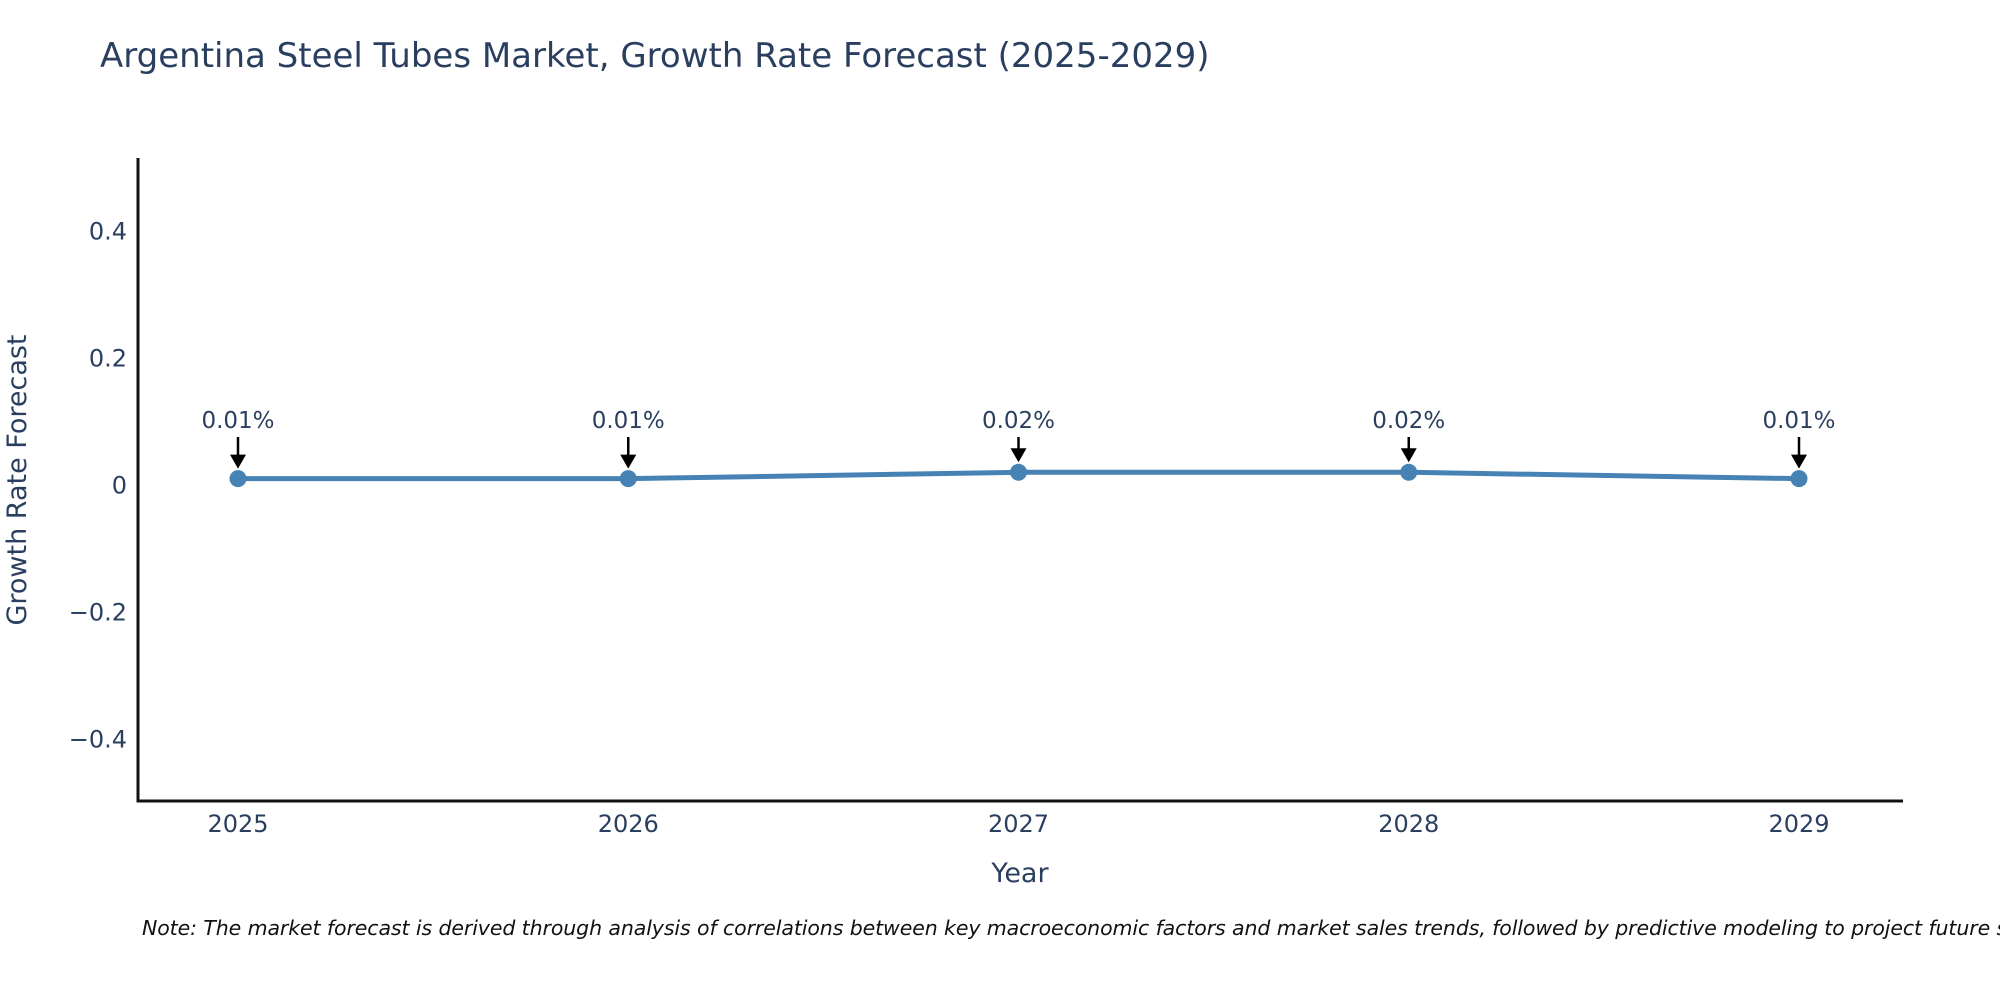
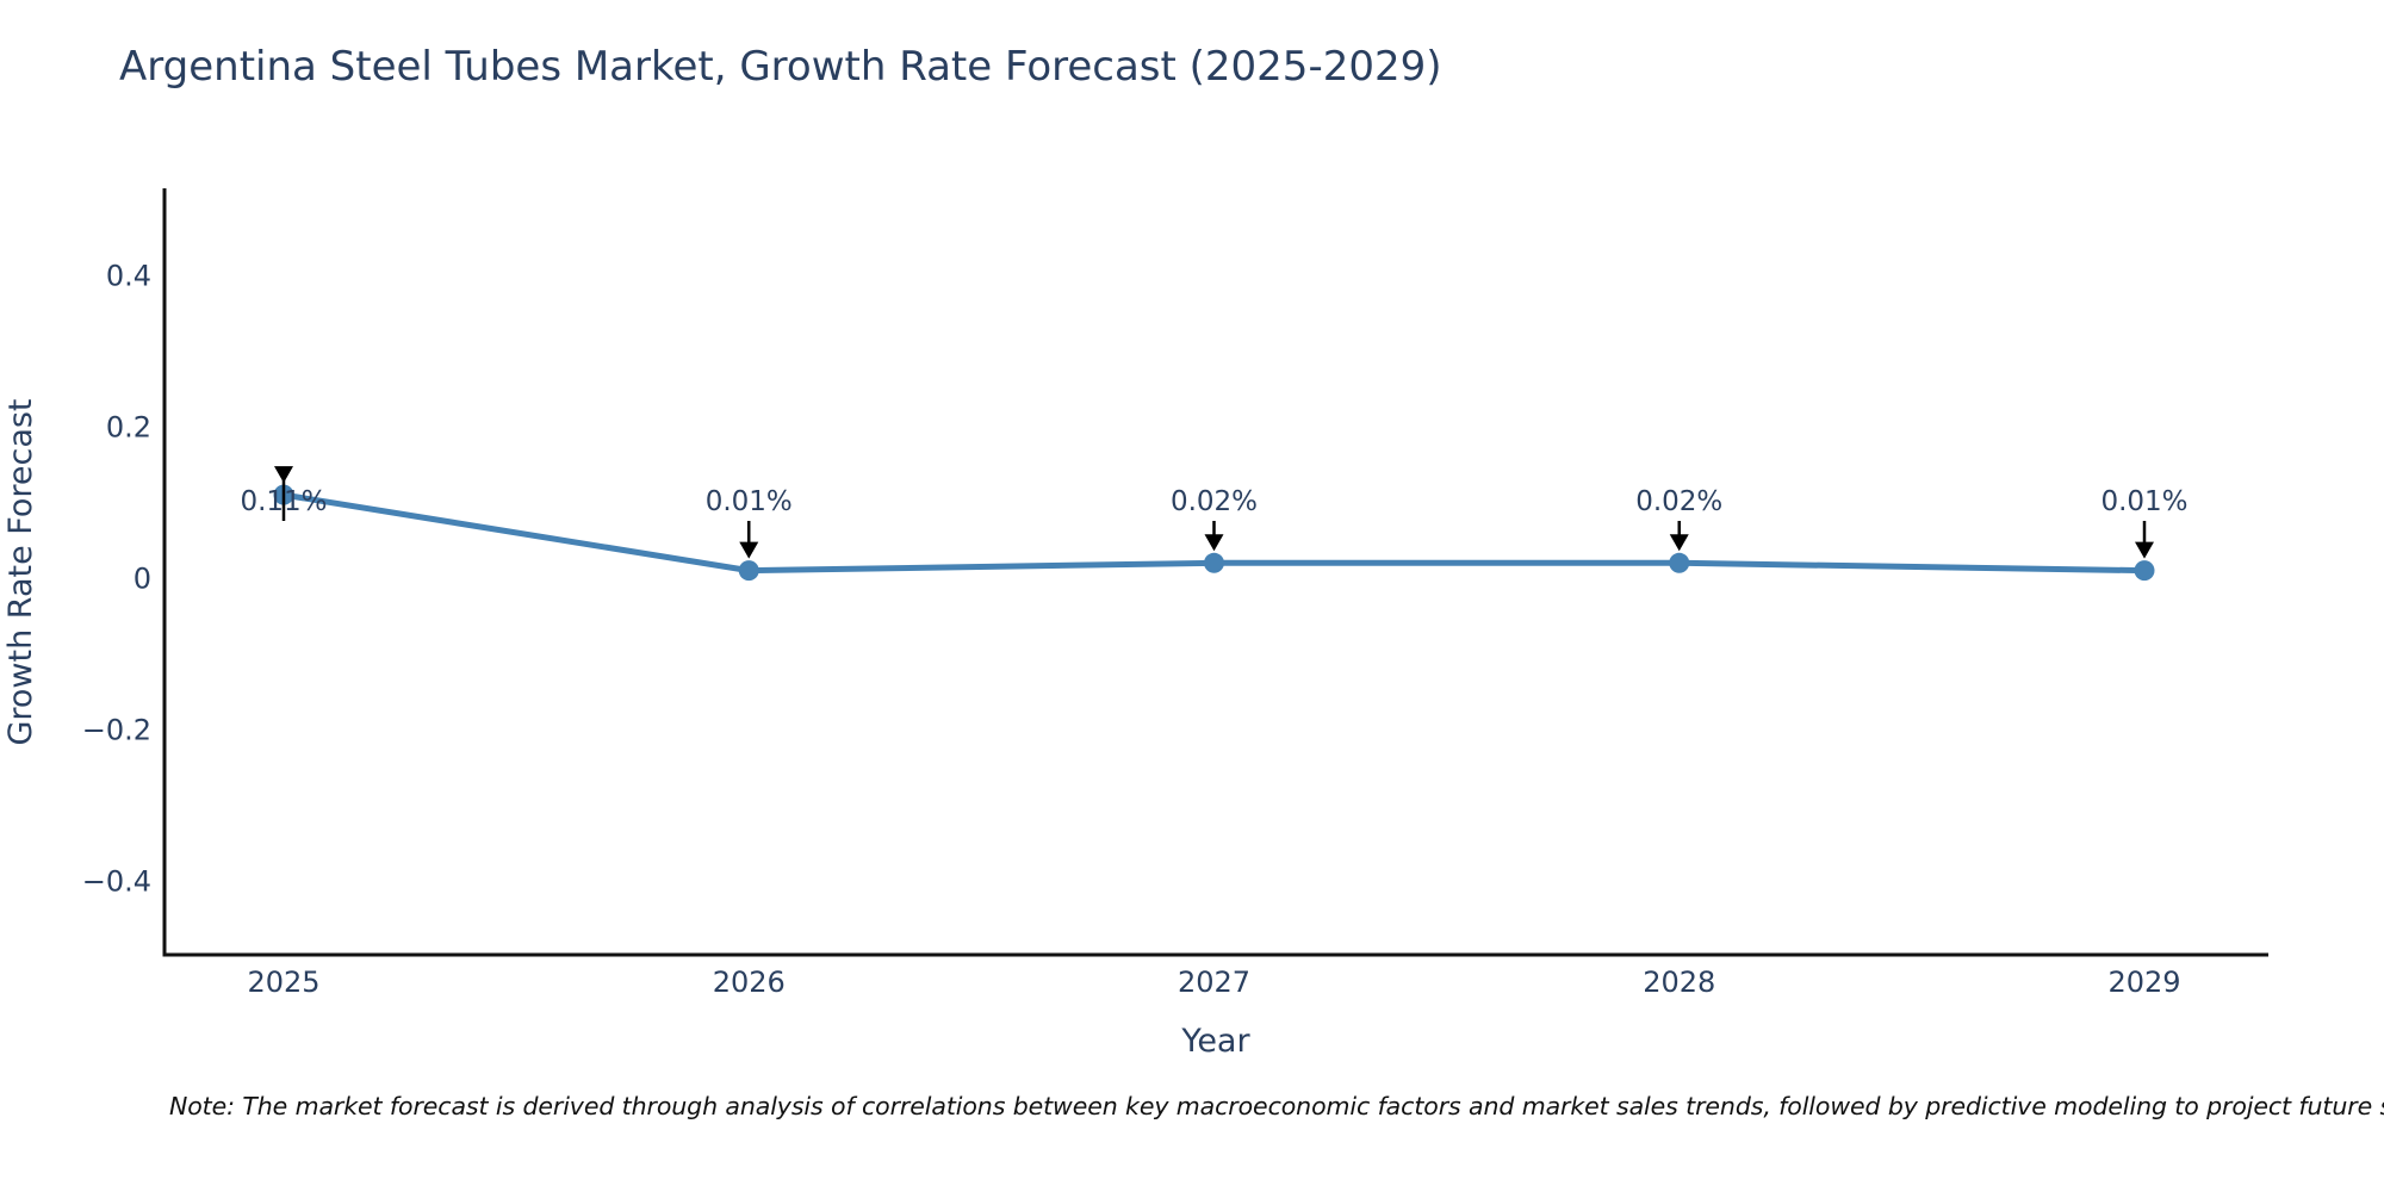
2025: 0.01% -> 0.11%
